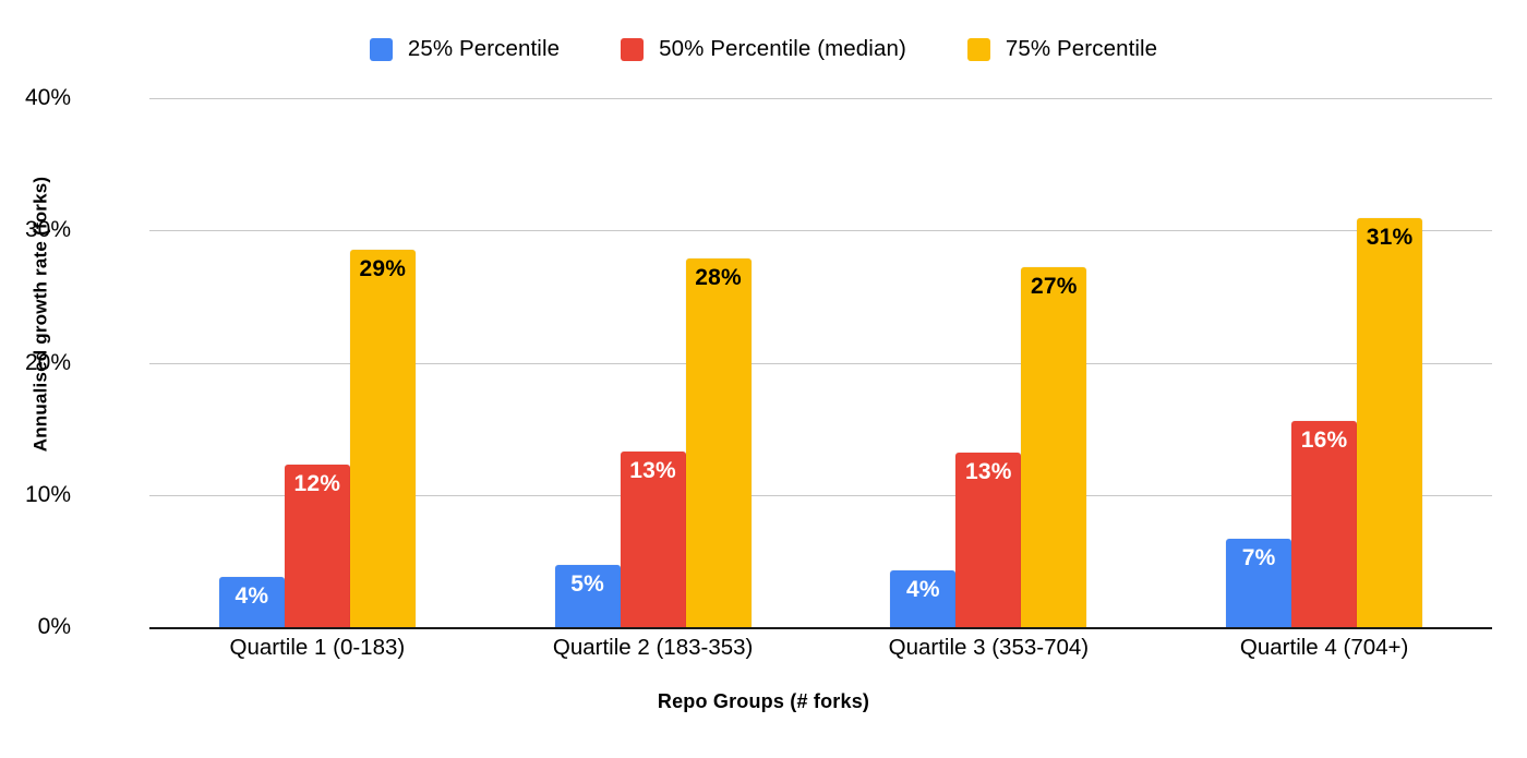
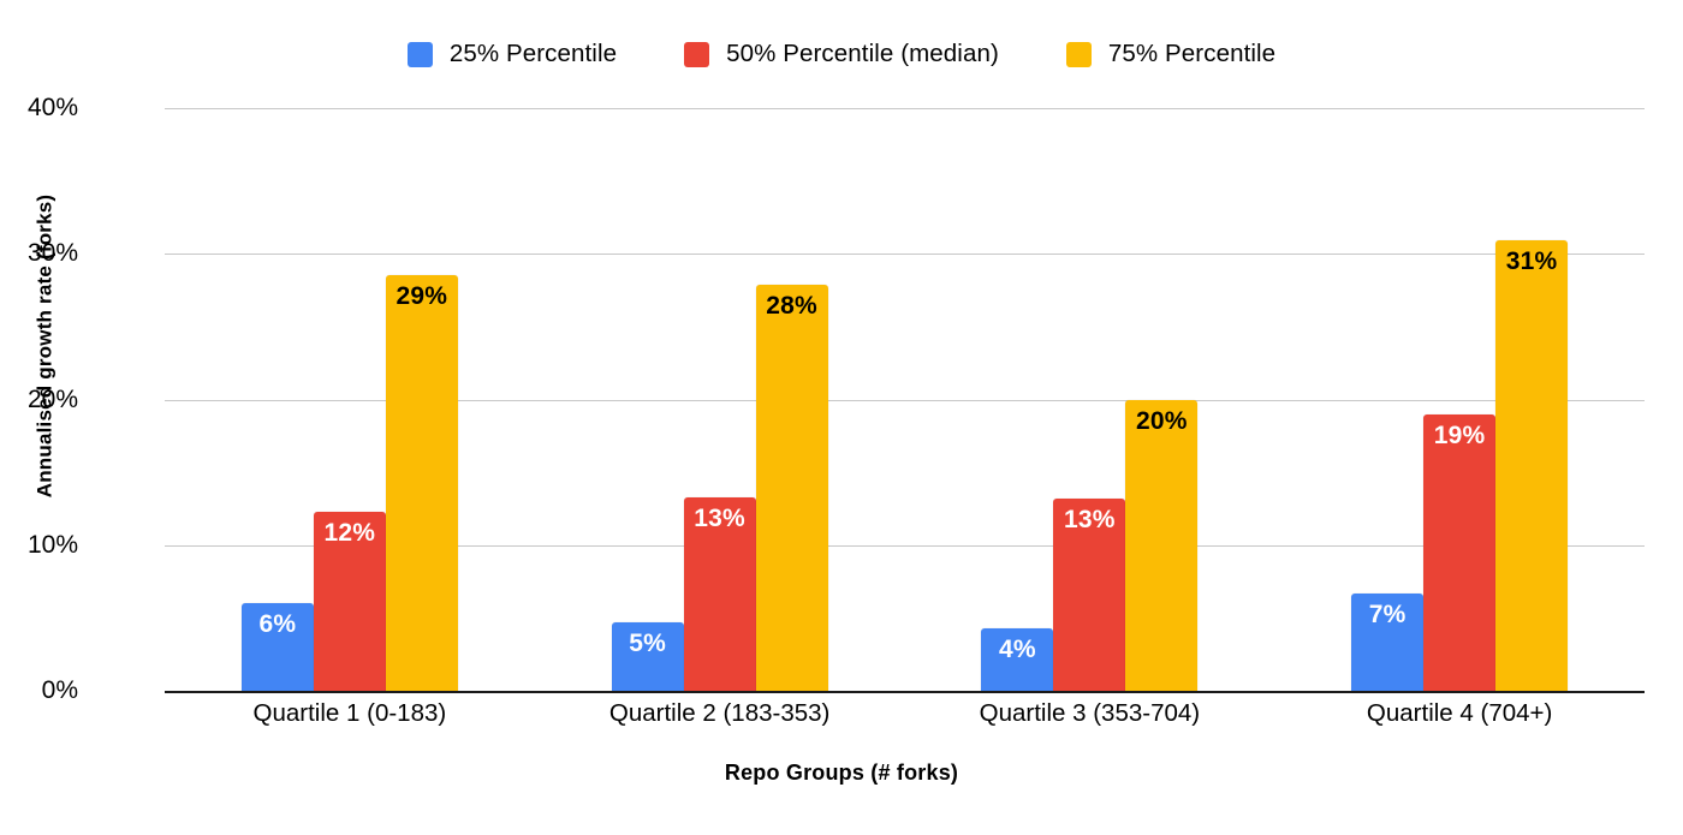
25% Percentile/Quartile 1 (0-183): 4% -> 6%
75% Percentile/Quartile 3 (353-704): 27% -> 20%
50% Percentile (median)/Quartile 4 (704+): 16% -> 19%
